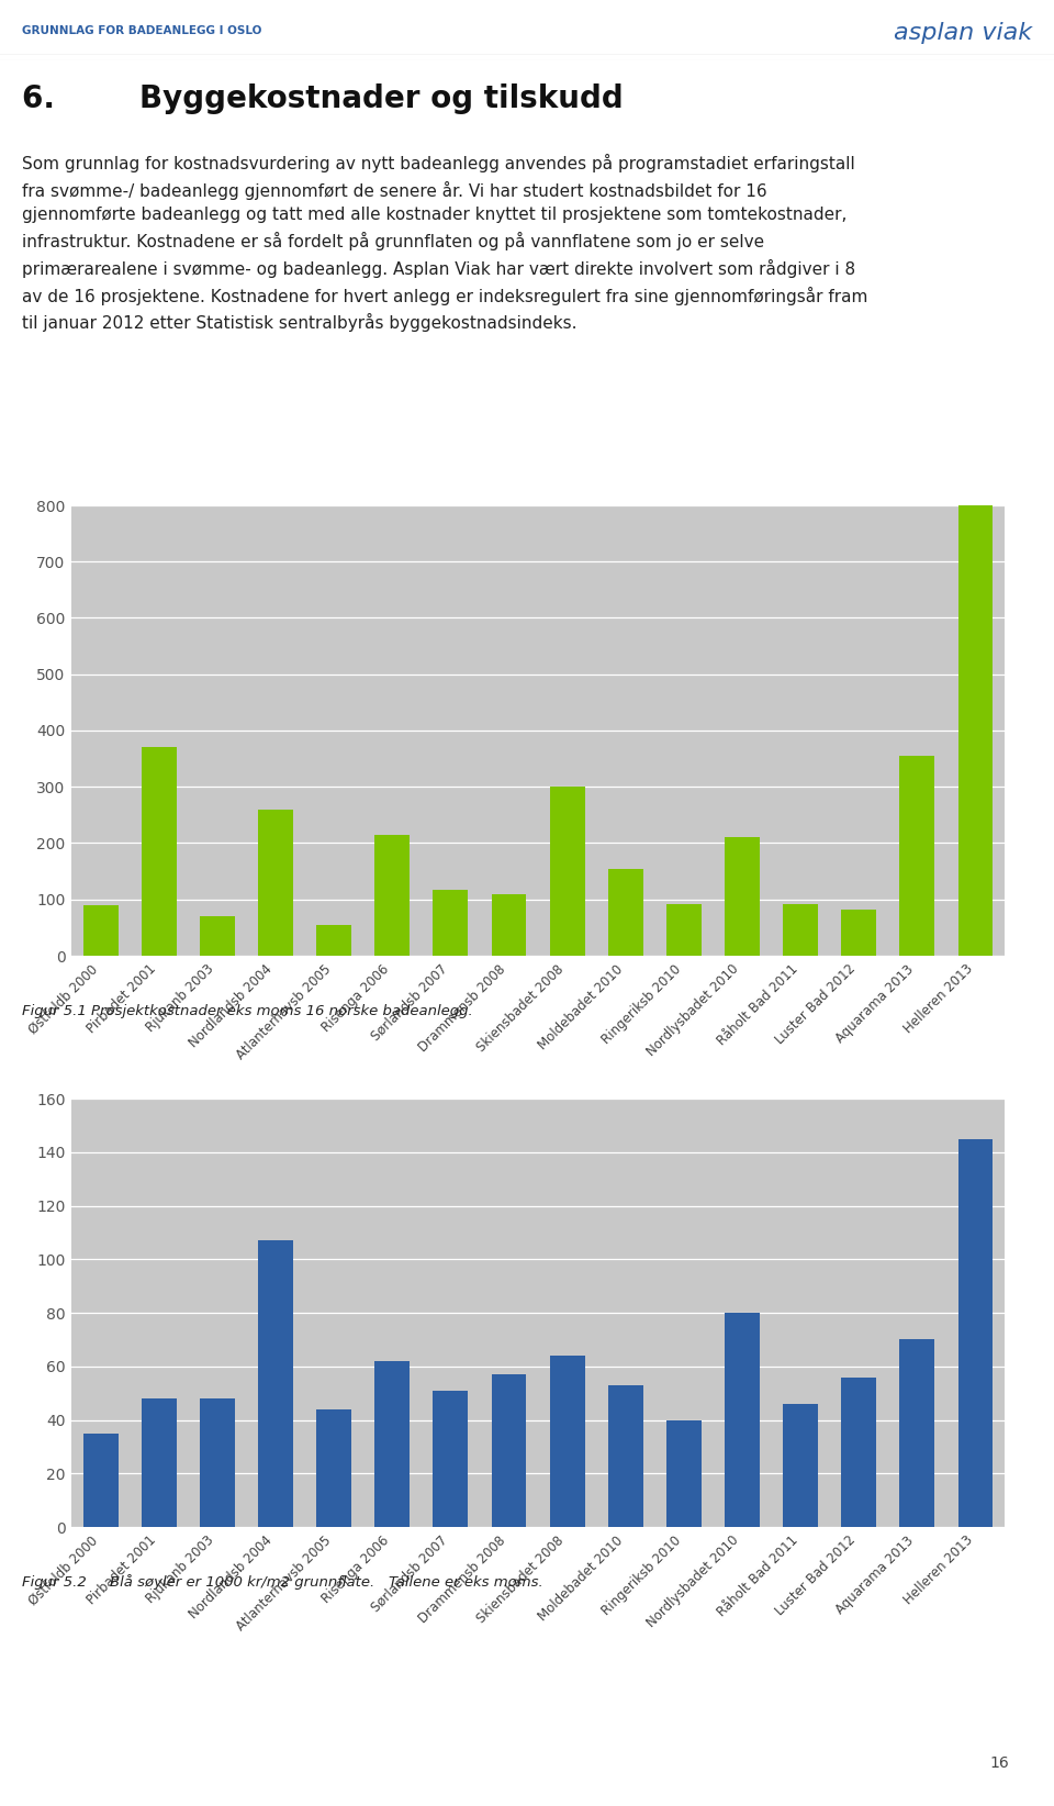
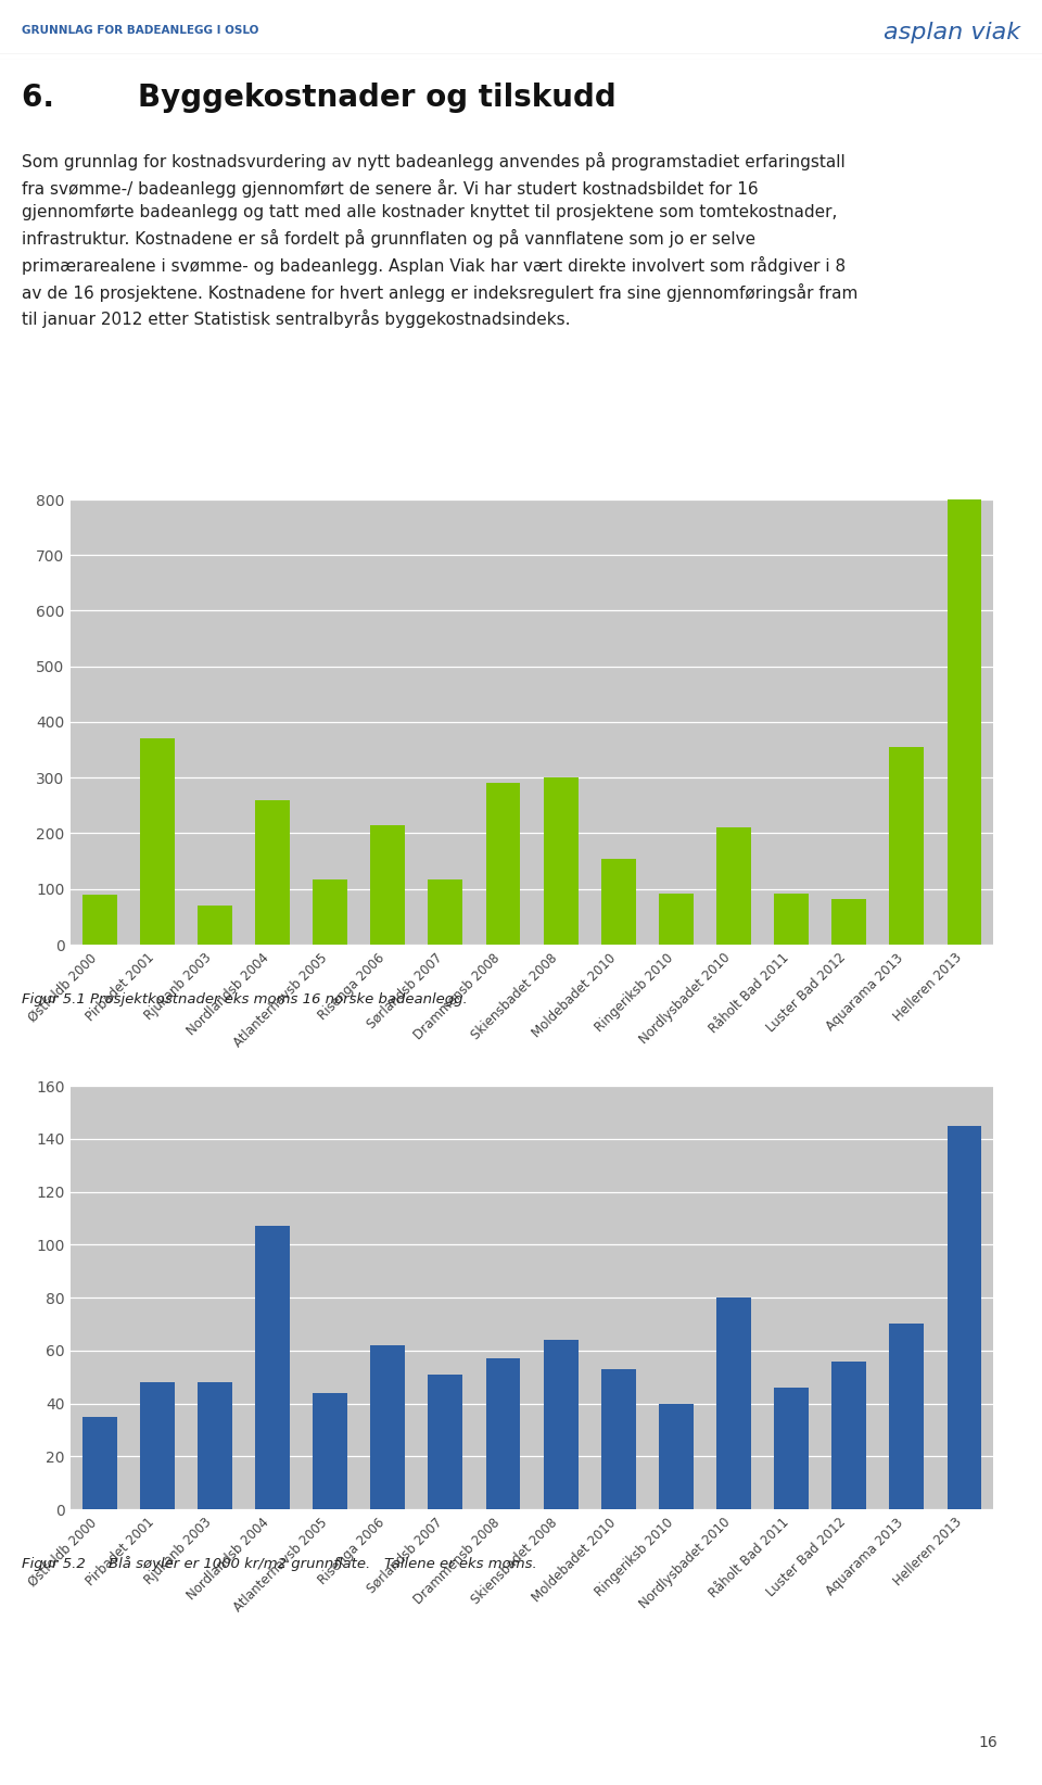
Atlanterhavsb 2005: 54 -> 118
Drammensb 2008: 110 -> 290
